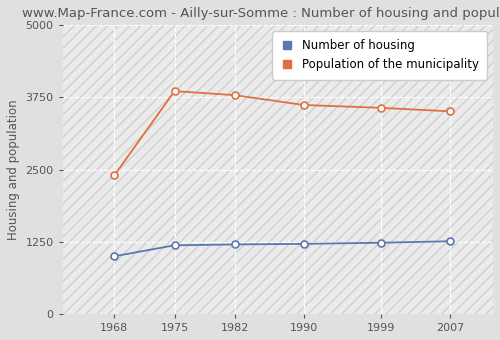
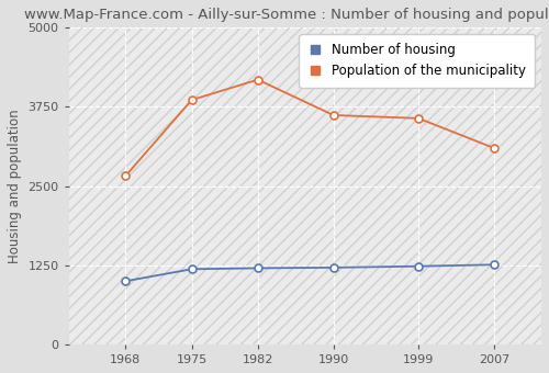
Population of the municipality/1968: 2400 -> 2660
Population of the municipality/1982: 3790 -> 4180
Population of the municipality/2007: 3510 -> 3100
